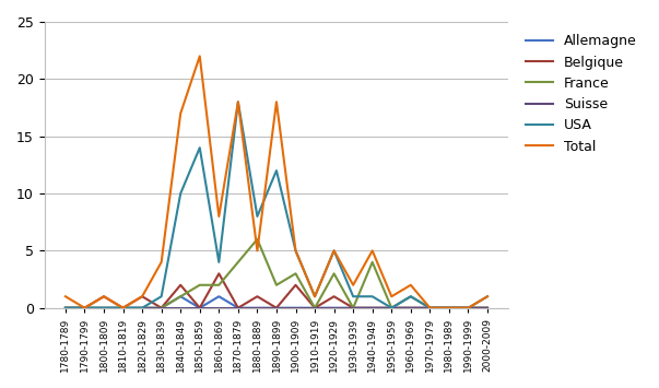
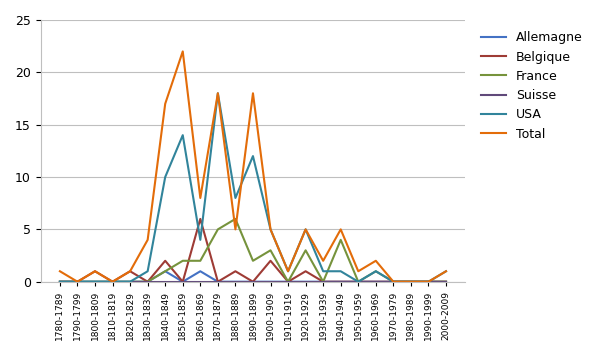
Belgique/1860-1869: 3 -> 6
France/1870-1879: 4 -> 5
